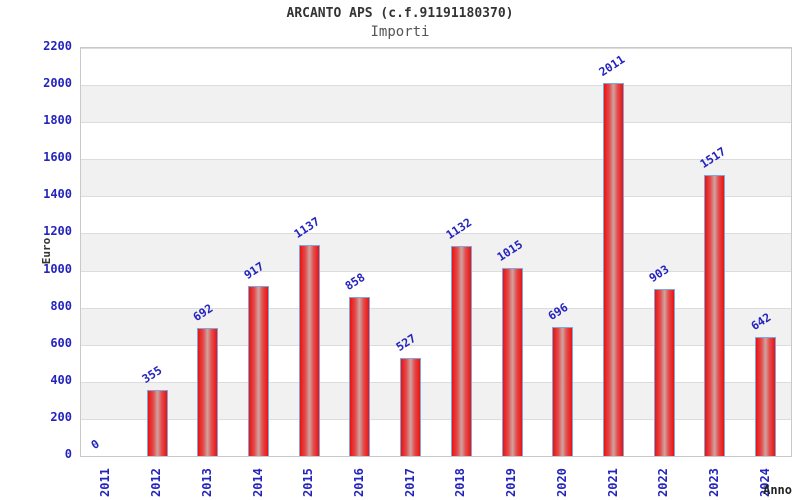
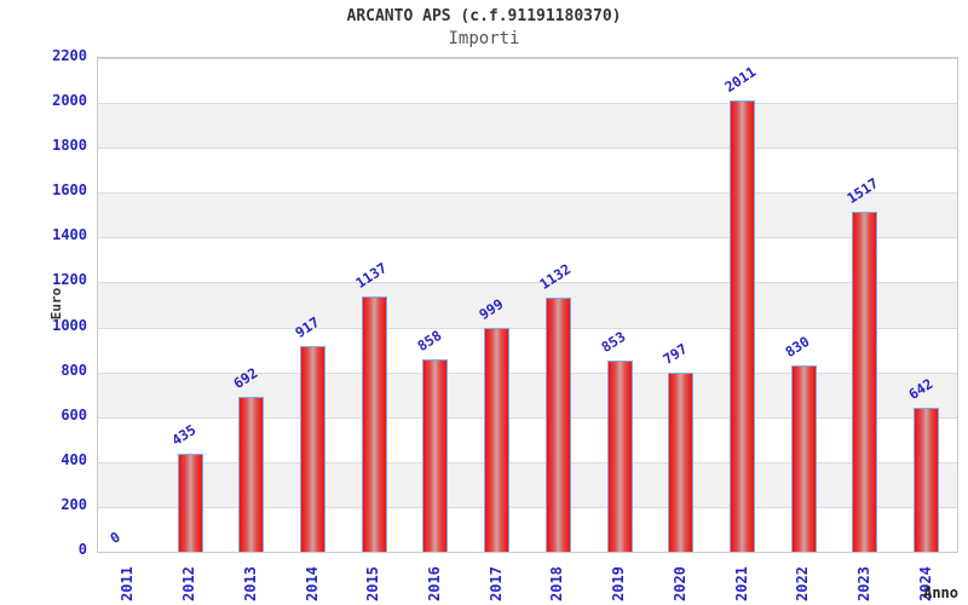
2012: 355 -> 435
2017: 527 -> 999
2019: 1015 -> 853
2020: 696 -> 797
2022: 903 -> 830
